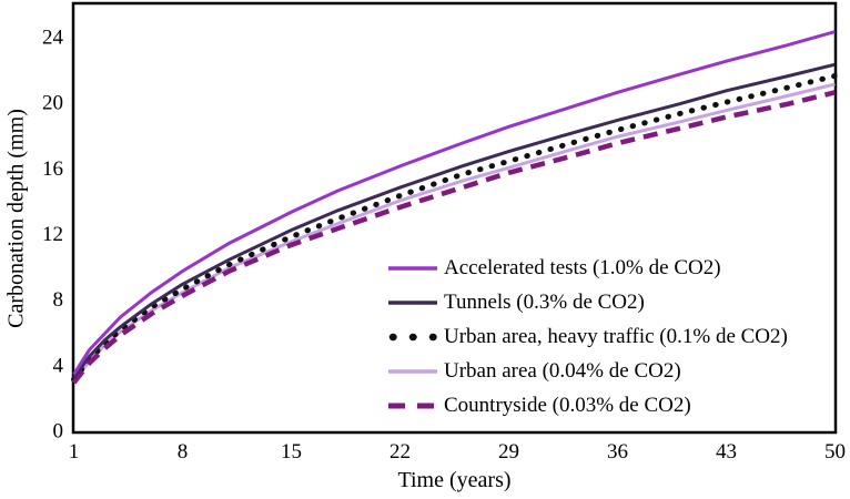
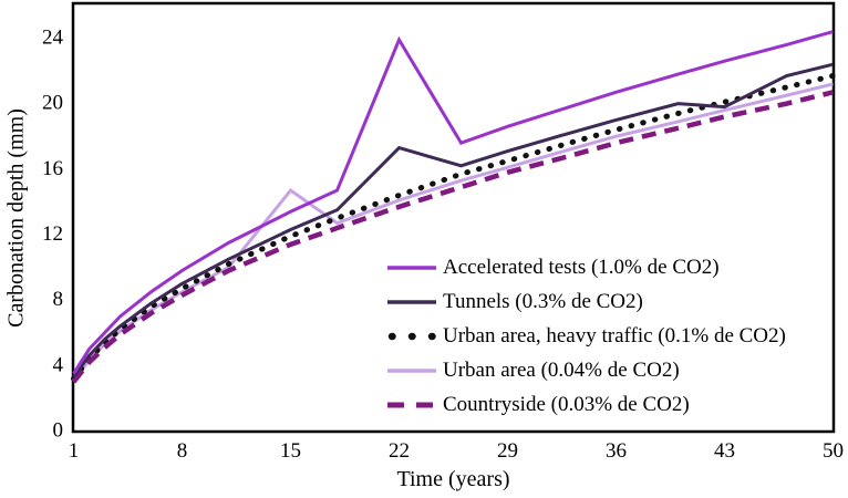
Urban area (0.04% de CO2)/15: 11.5 -> 14.6
Accelerated tests (1.0% de CO2)/22: 16.1 -> 23.8
Tunnels (0.3% de CO2)/22: 14.8 -> 17.2
Tunnels (0.3% de CO2)/43: 20.7 -> 19.7
